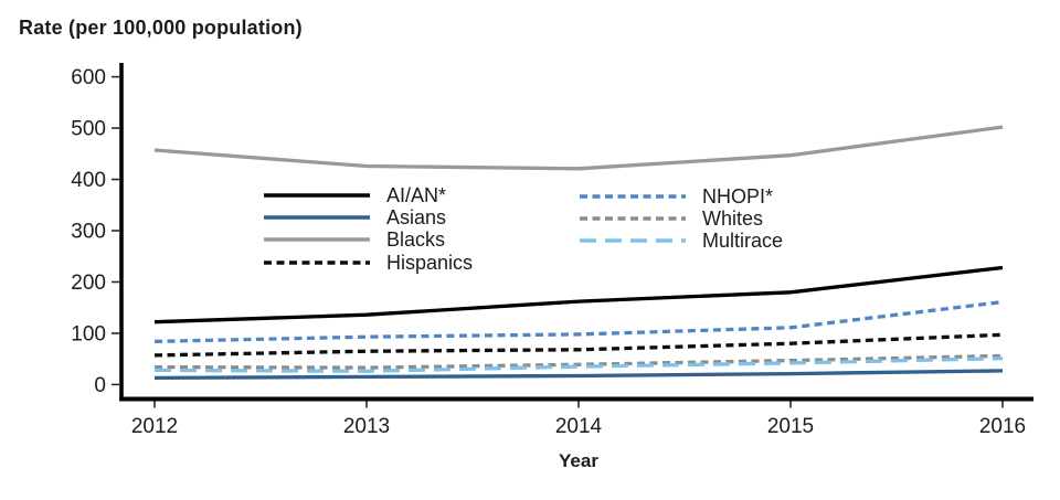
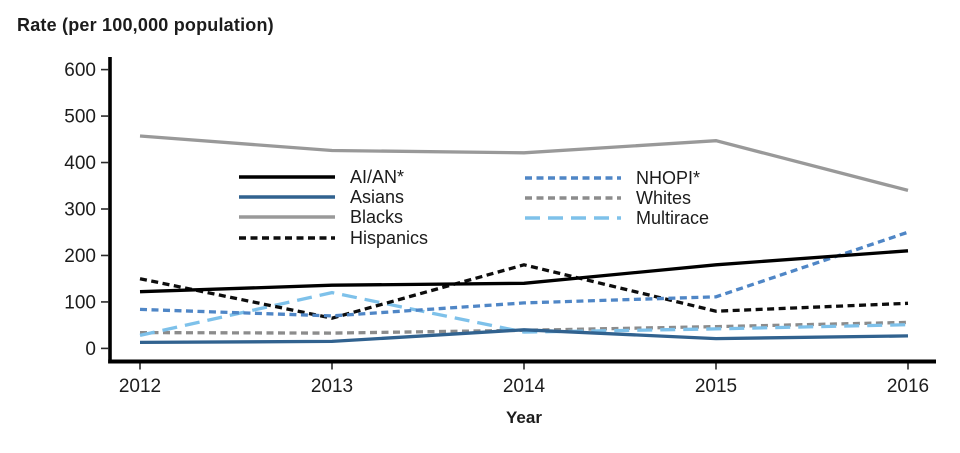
Hispanics/2012: 60 -> 150
Multirace/2013: 30 -> 120
NHOPI*/2013: 90 -> 70
Asians/2014: 20 -> 40
Hispanics/2014: 70 -> 180
AI/AN*/2014: 160 -> 140
Blacks/2016: 500 -> 340
NHOPI*/2016: 160 -> 250
AI/AN*/2016: 230 -> 210
